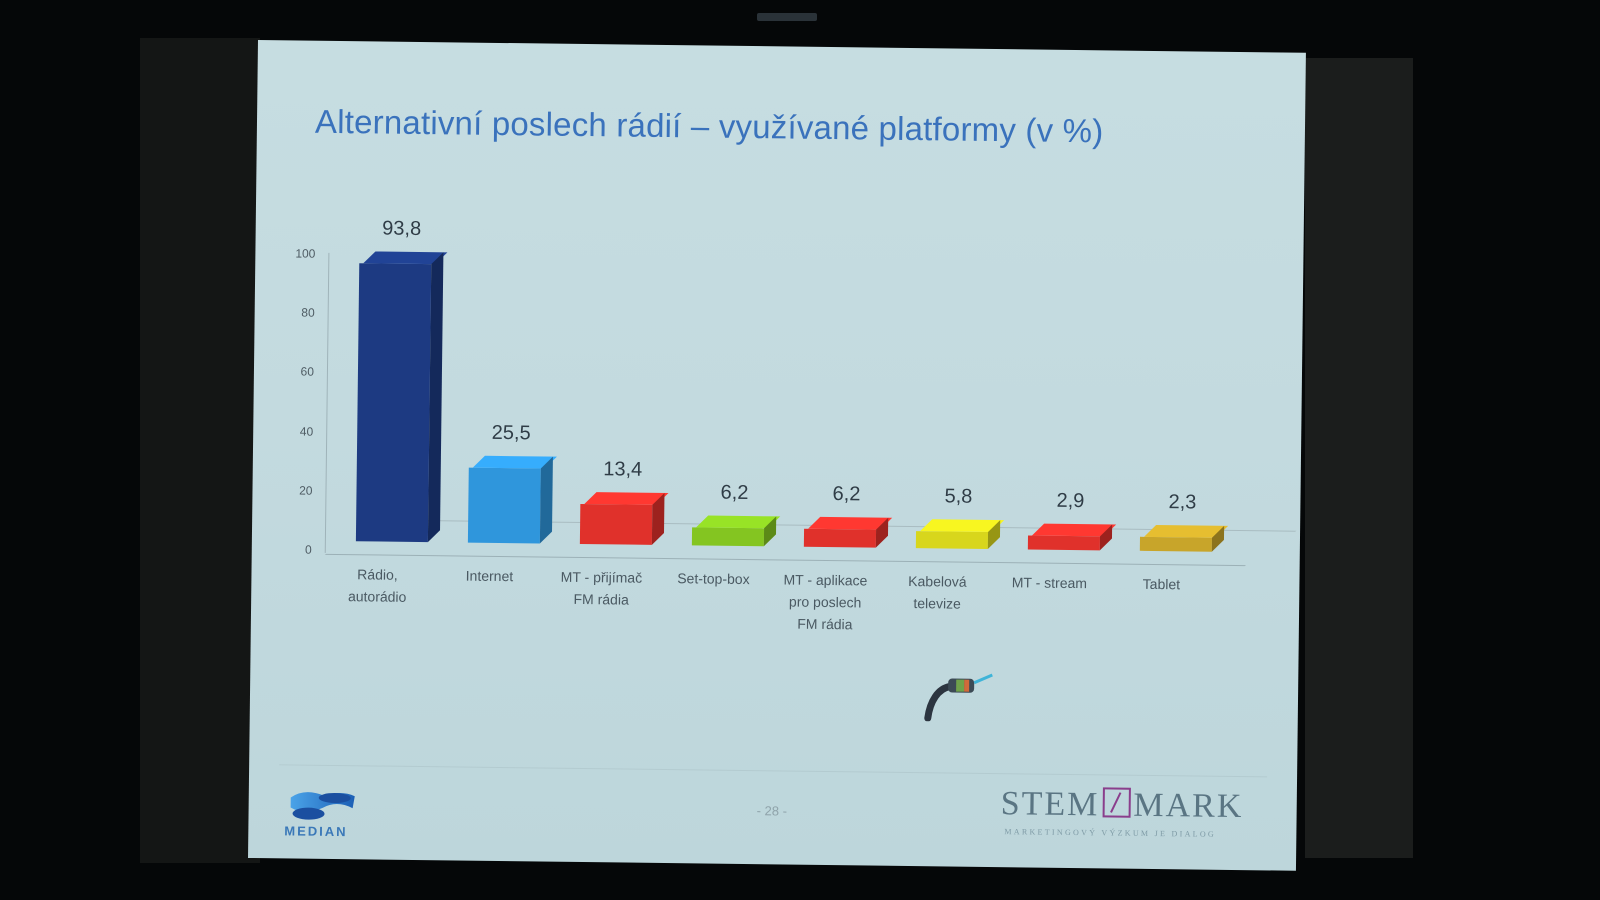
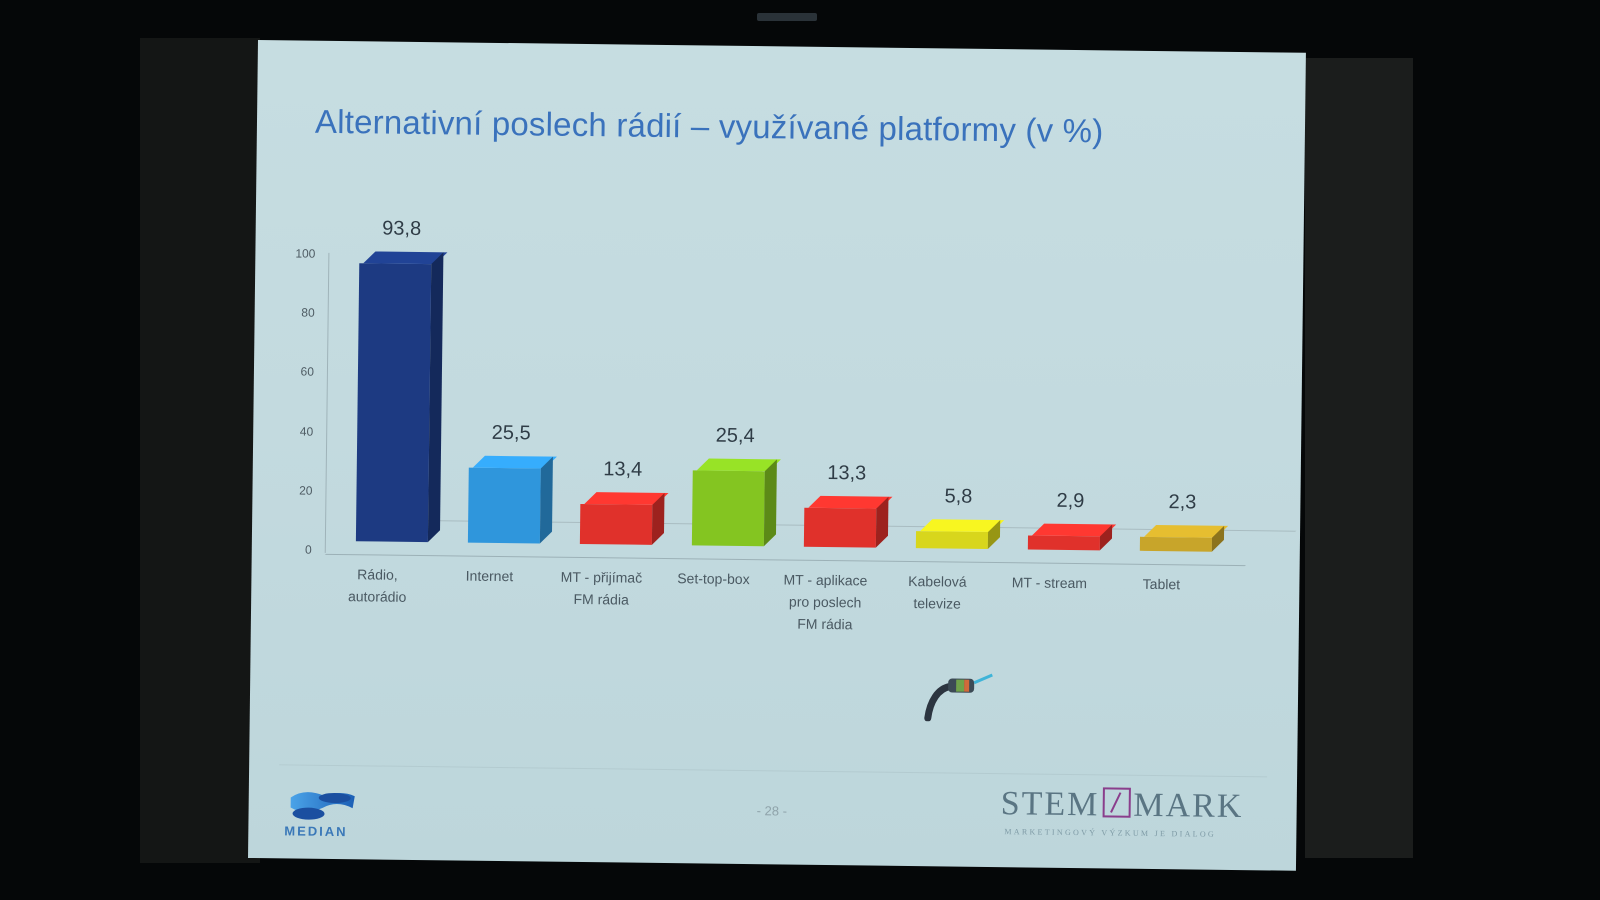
Set-top-box: 6,2 -> 25,4
MT - aplikace pro poslech FM rádia: 6,2 -> 13,3
